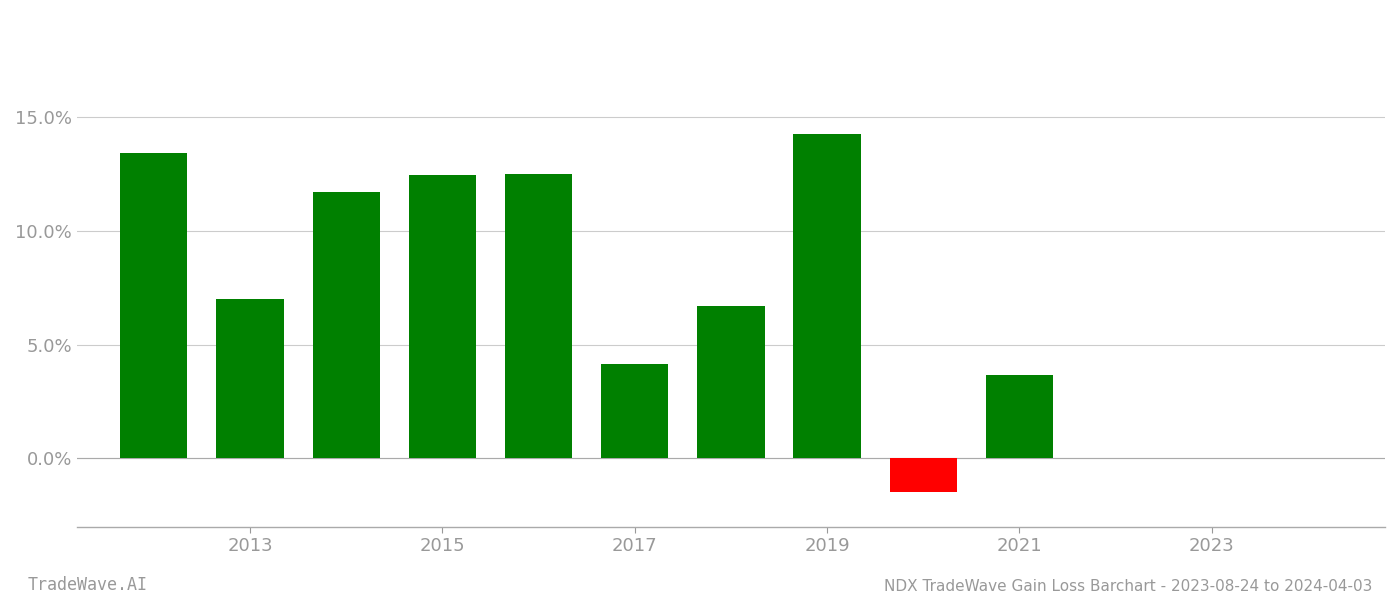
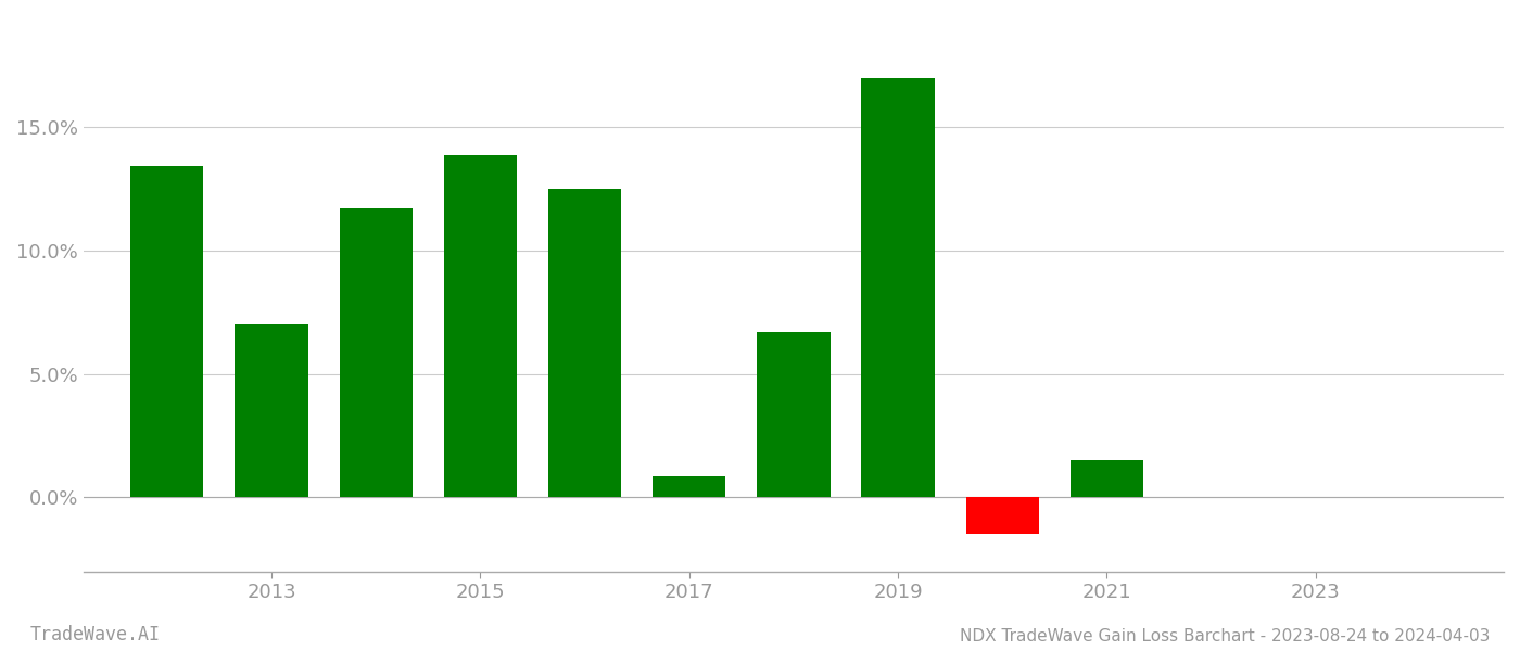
2015: 12.45% -> 13.85%
2017: 4.15% -> 0.85%
2019: 14.25% -> 17.00%
2021: 3.65% -> 1.50%
